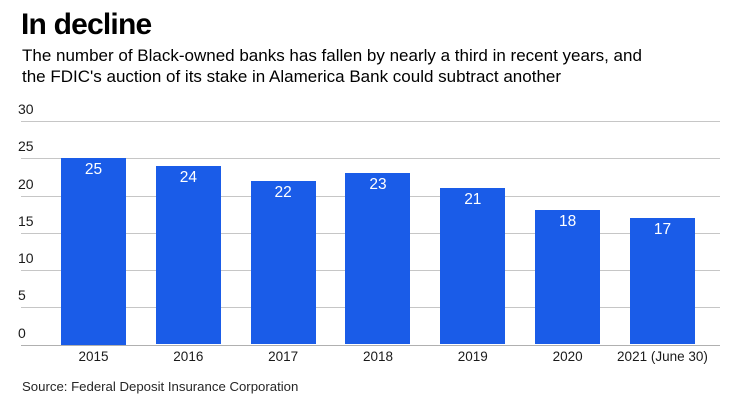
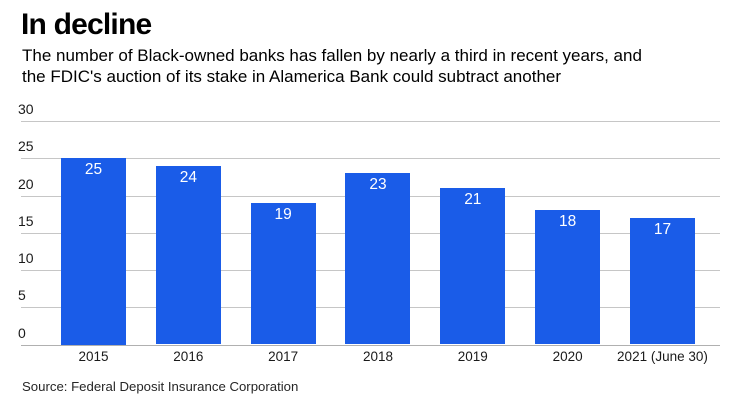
2017: 22 -> 19
